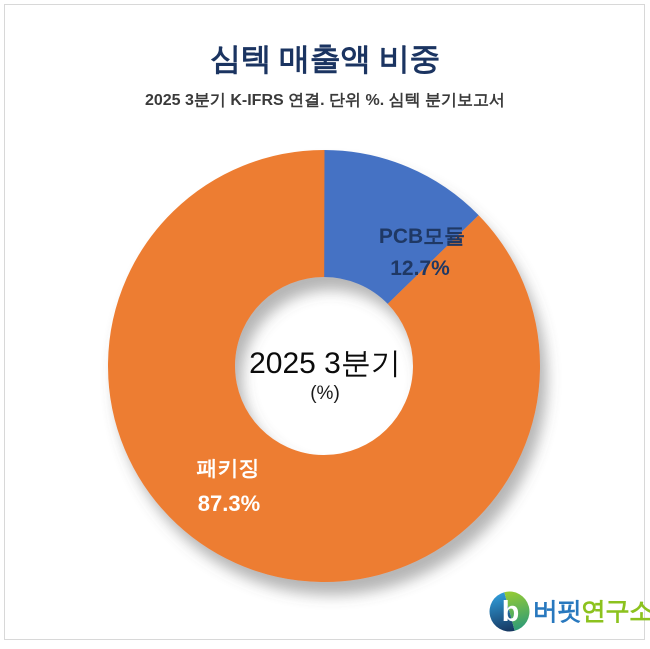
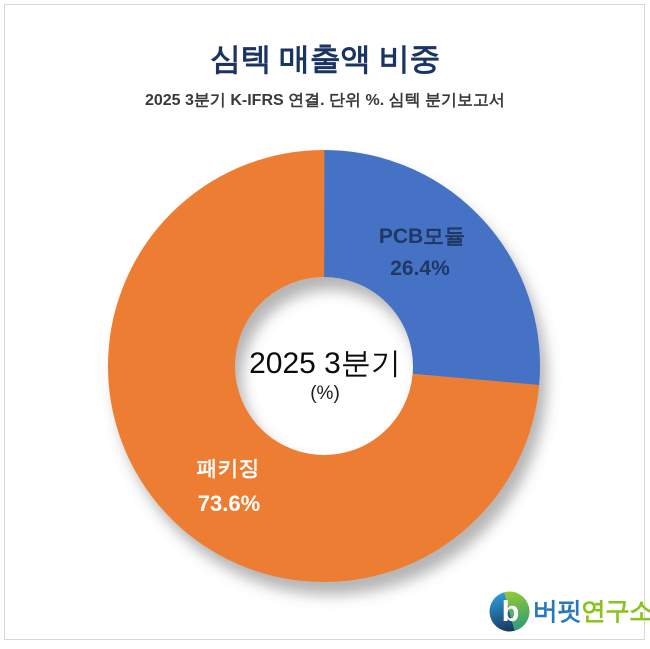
PCB모듈: 12.7% -> 26.4%
패키징: 87.3% -> 73.6%
